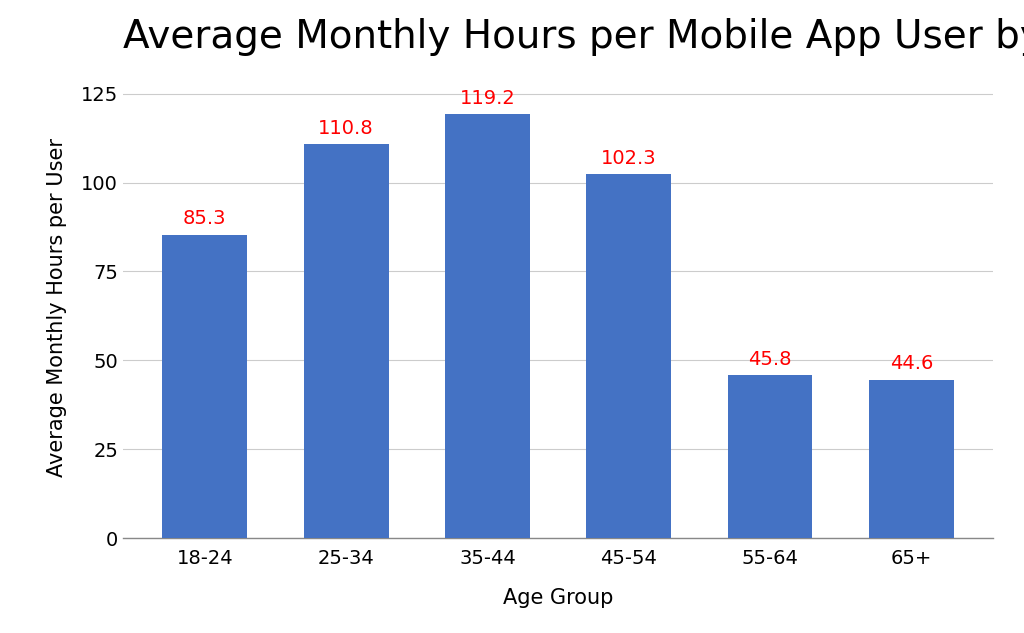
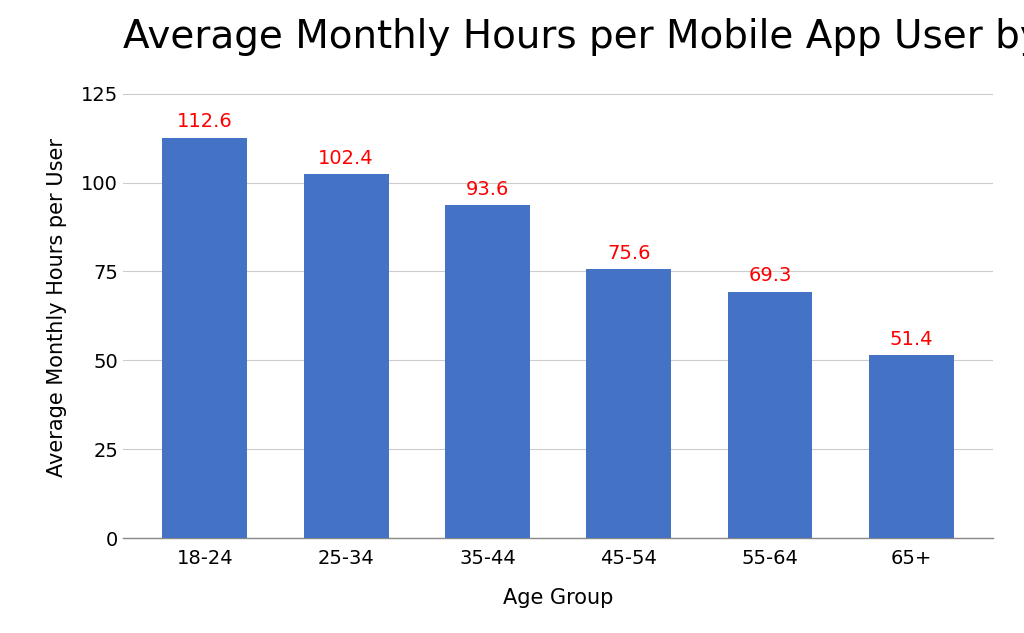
18-24: 85.3 -> 112.6
25-34: 110.8 -> 102.4
35-44: 119.2 -> 93.6
45-54: 102.3 -> 75.6
55-64: 45.8 -> 69.3
65+: 44.6 -> 51.4
